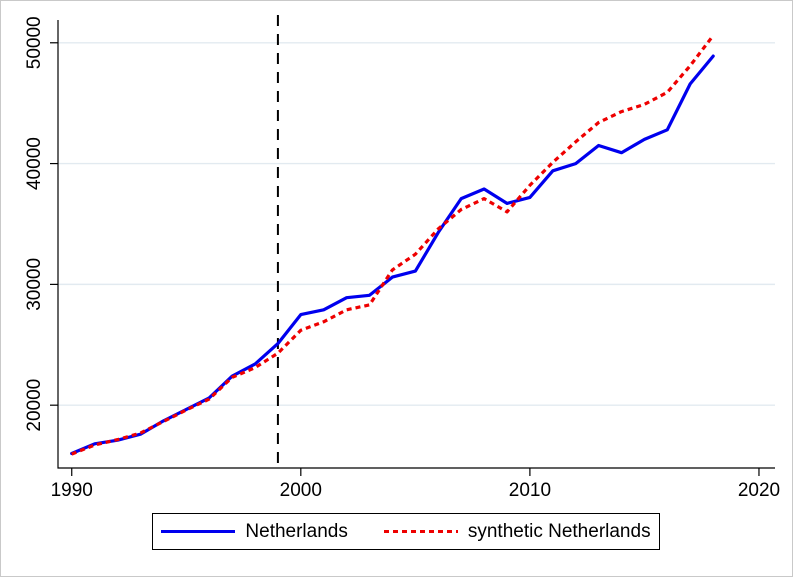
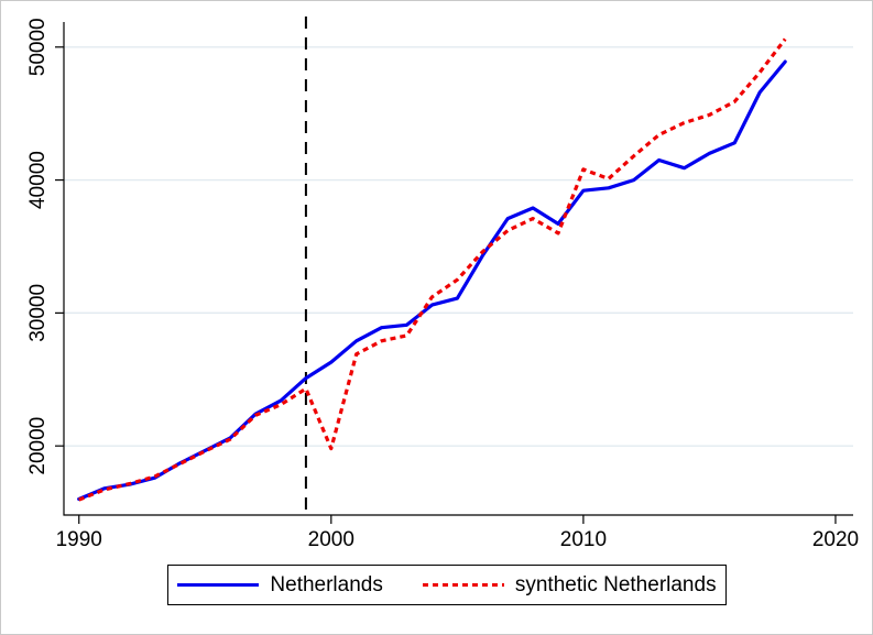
Netherlands/2000: 27500 -> 26300
synthetic Netherlands/2000: 26200 -> 19800
Netherlands/2010: 37200 -> 39200
synthetic Netherlands/2010: 38200 -> 40800
